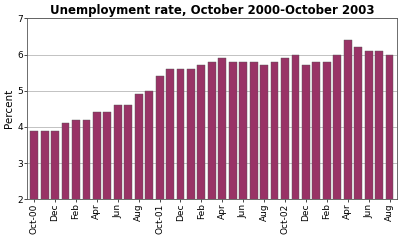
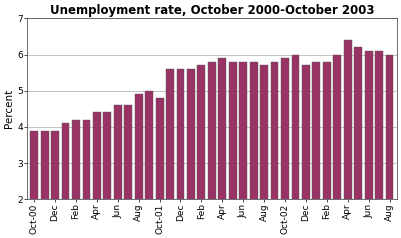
Oct-01: 5.4 -> 4.8
